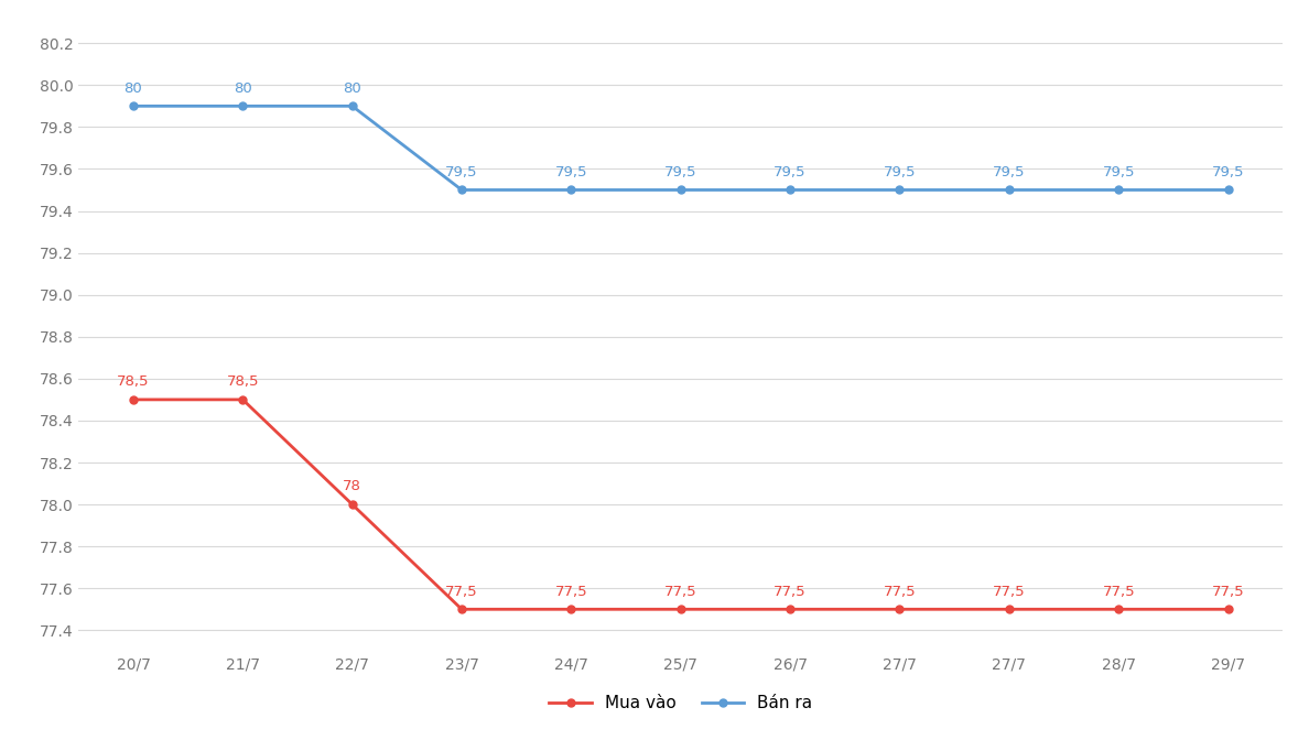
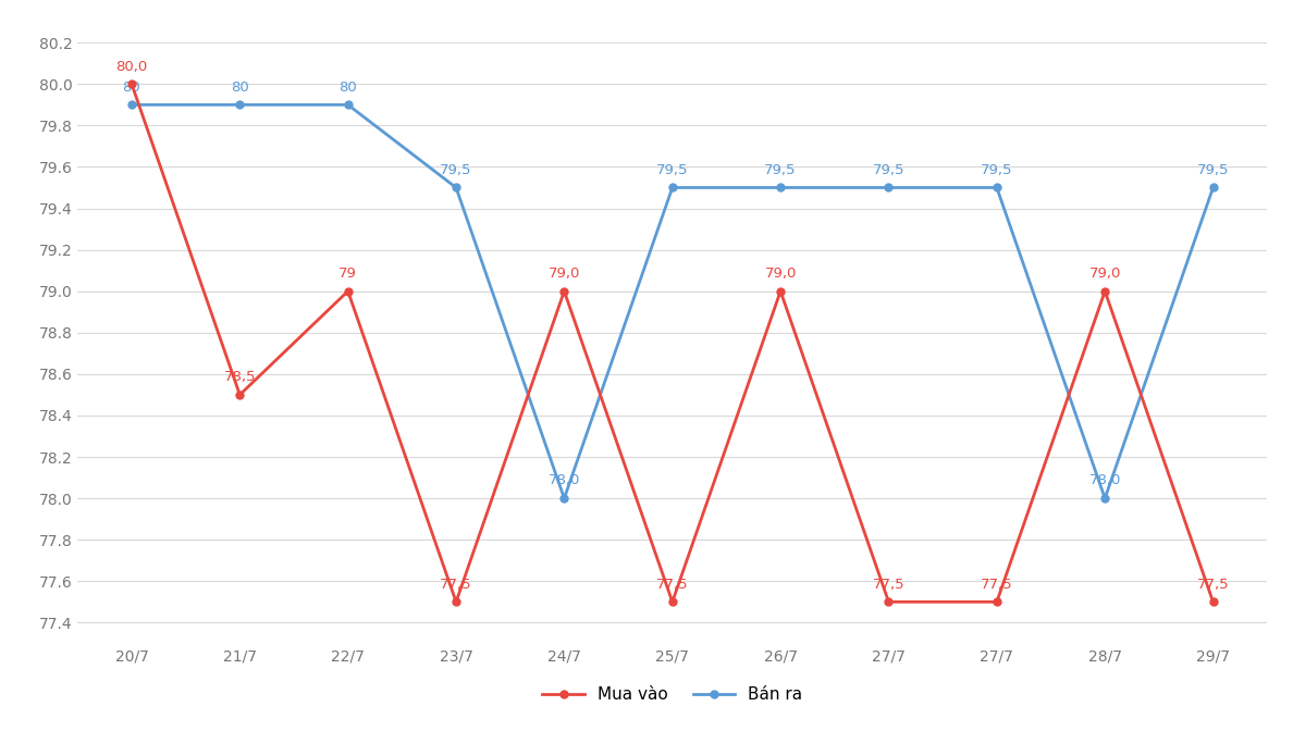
Mua vào/20/7: 78,5 -> 80,0
Mua vào/22/7: 78 -> 79
Mua vào/24/7: 77,5 -> 79,0
Bán ra/24/7: 79,5 -> 78,0
Mua vào/26/7: 77,5 -> 79,0
Mua vào/28/7: 77,5 -> 79,0
Bán ra/28/7: 79,5 -> 78,0
